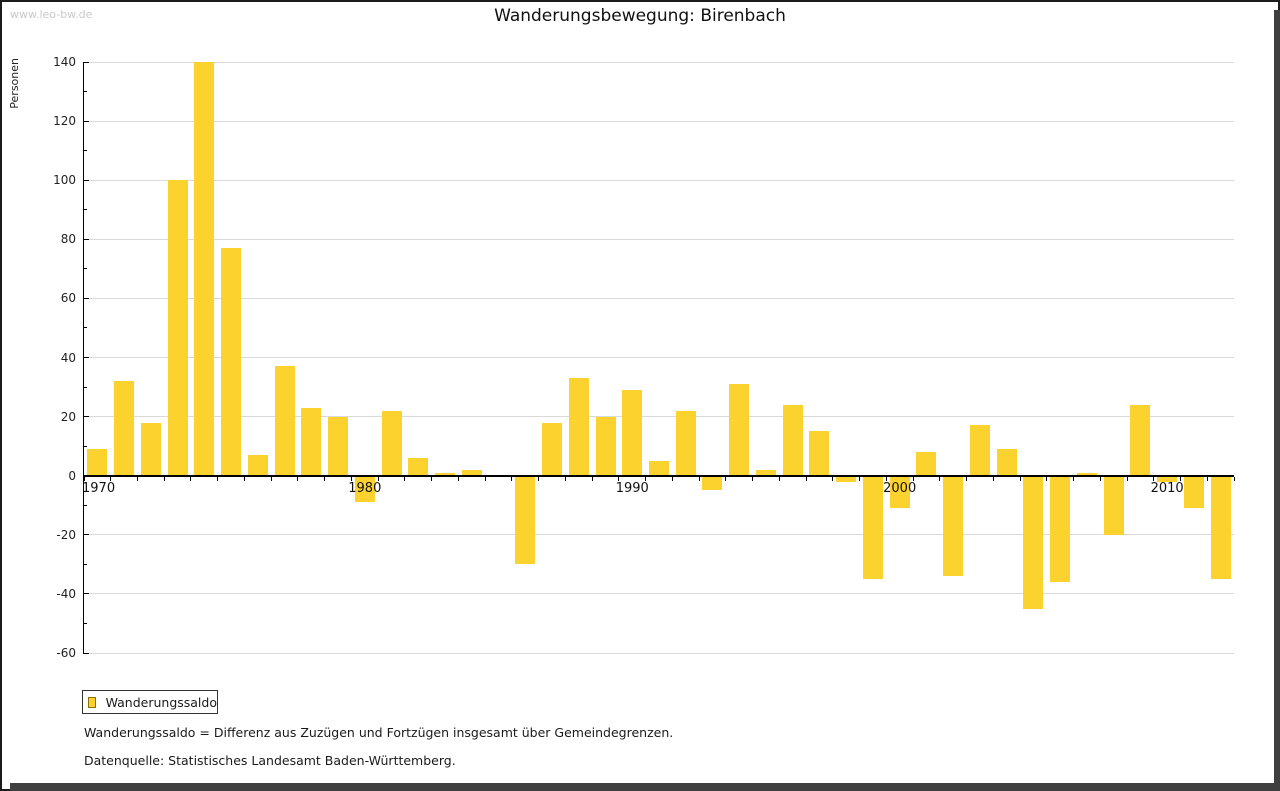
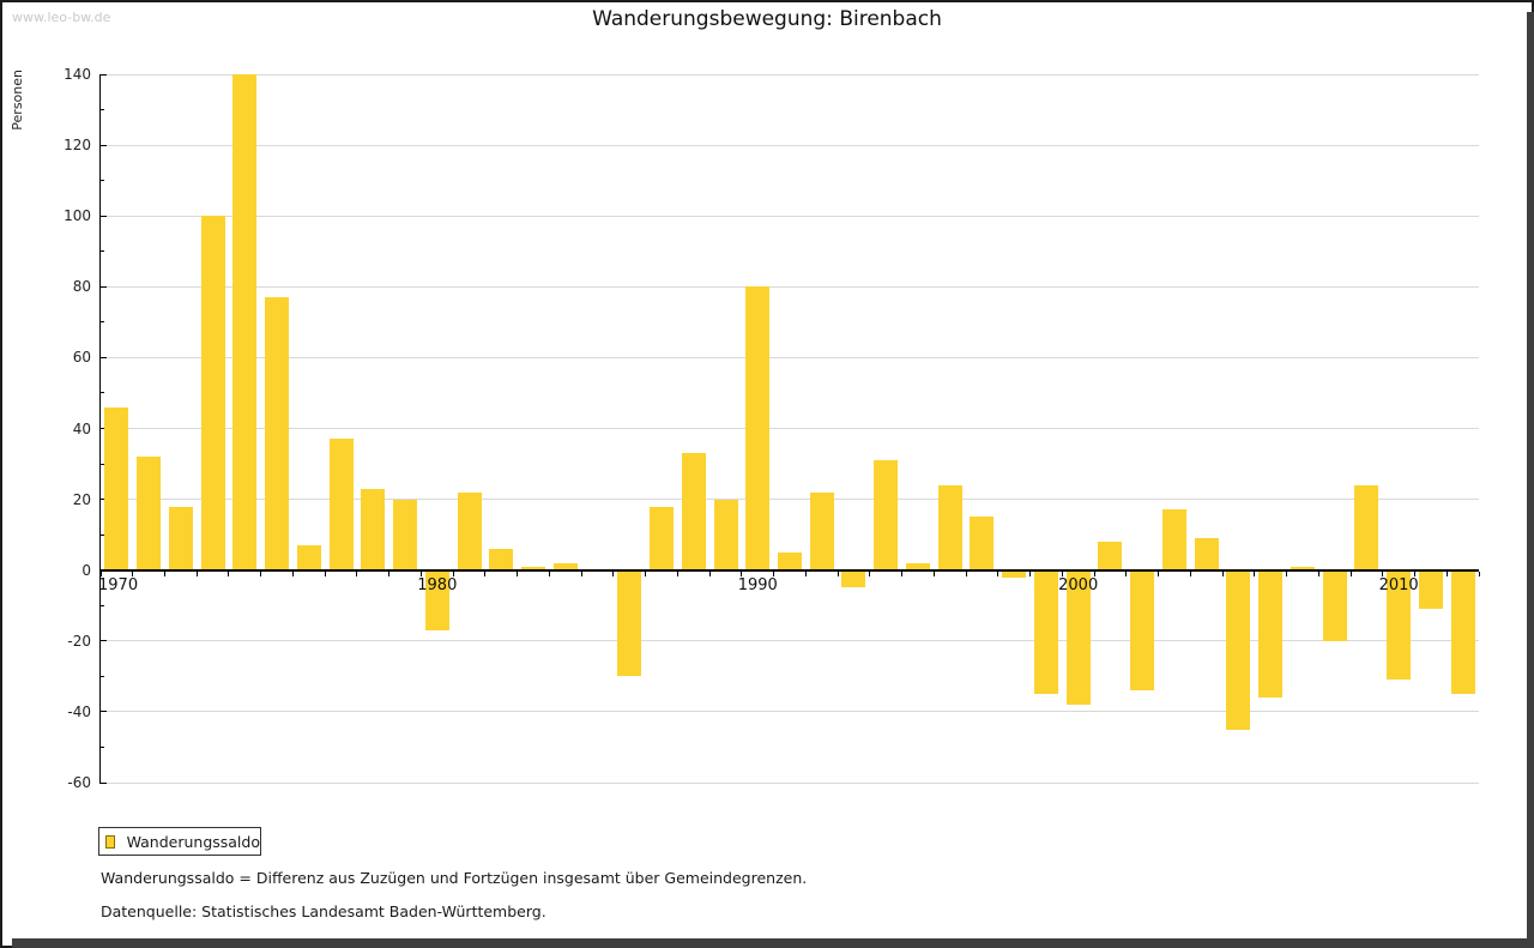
1970: 9 -> 46
1980: -9 -> -17
1990: 29 -> 80
2000: -11 -> -38
2010: -2 -> -31
